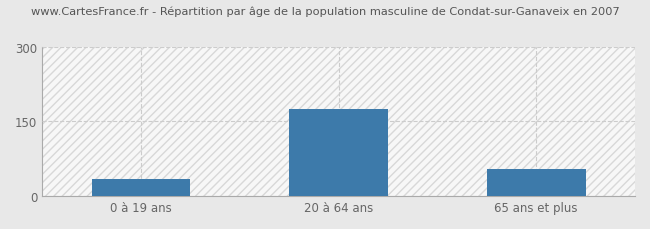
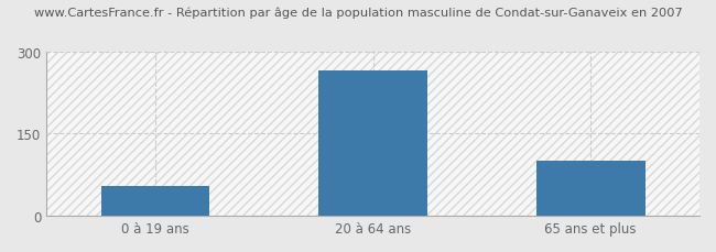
0 à 19 ans: 35 -> 55
20 à 64 ans: 175 -> 265
65 ans et plus: 55 -> 100
